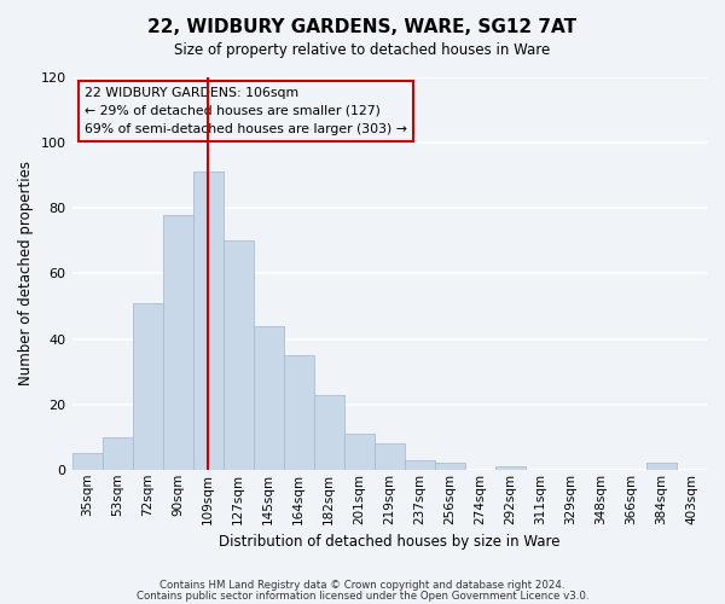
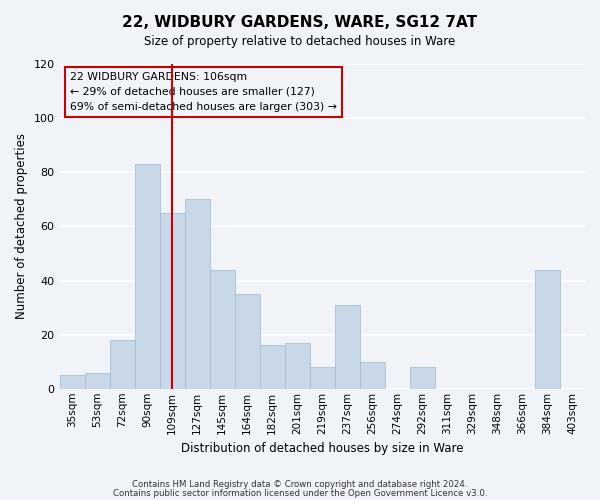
53sqm: 10 -> 6
72sqm: 51 -> 18
90sqm: 78 -> 83
109sqm: 91 -> 65
182sqm: 23 -> 16
201sqm: 11 -> 17
237sqm: 3 -> 31
256sqm: 2 -> 10
292sqm: 1 -> 8
384sqm: 2 -> 44
